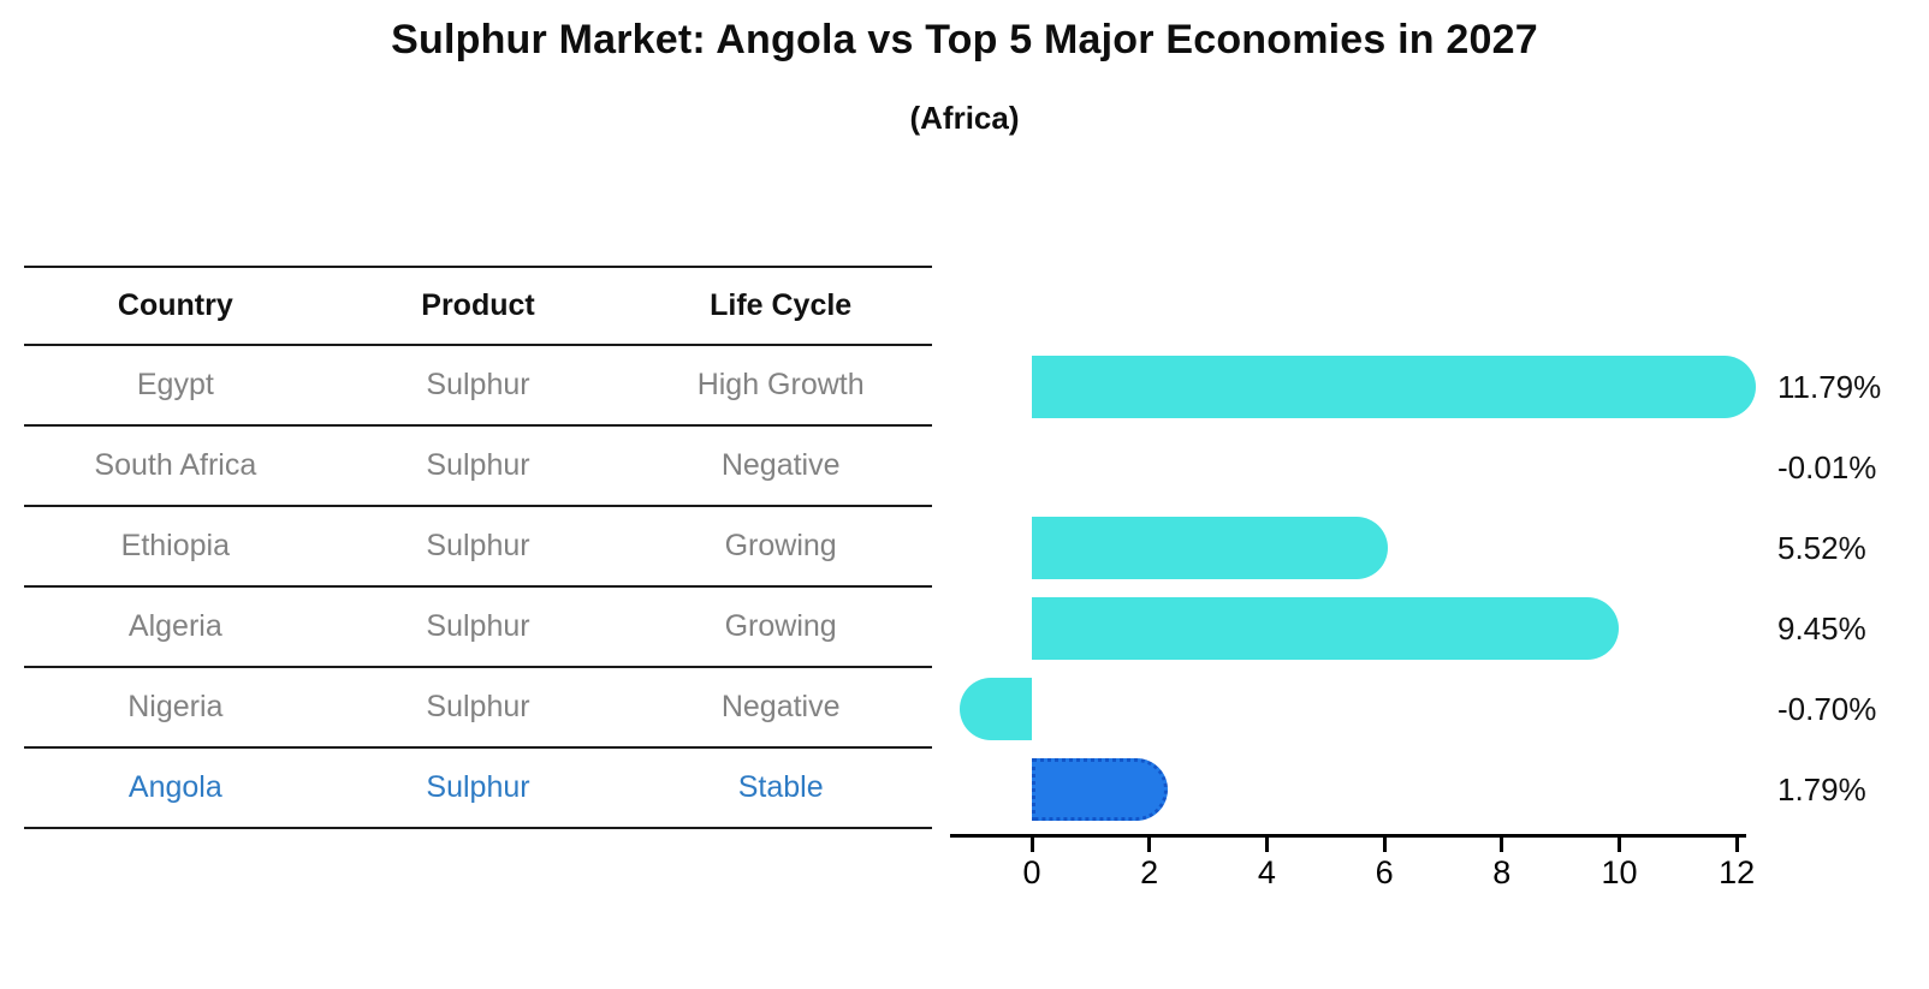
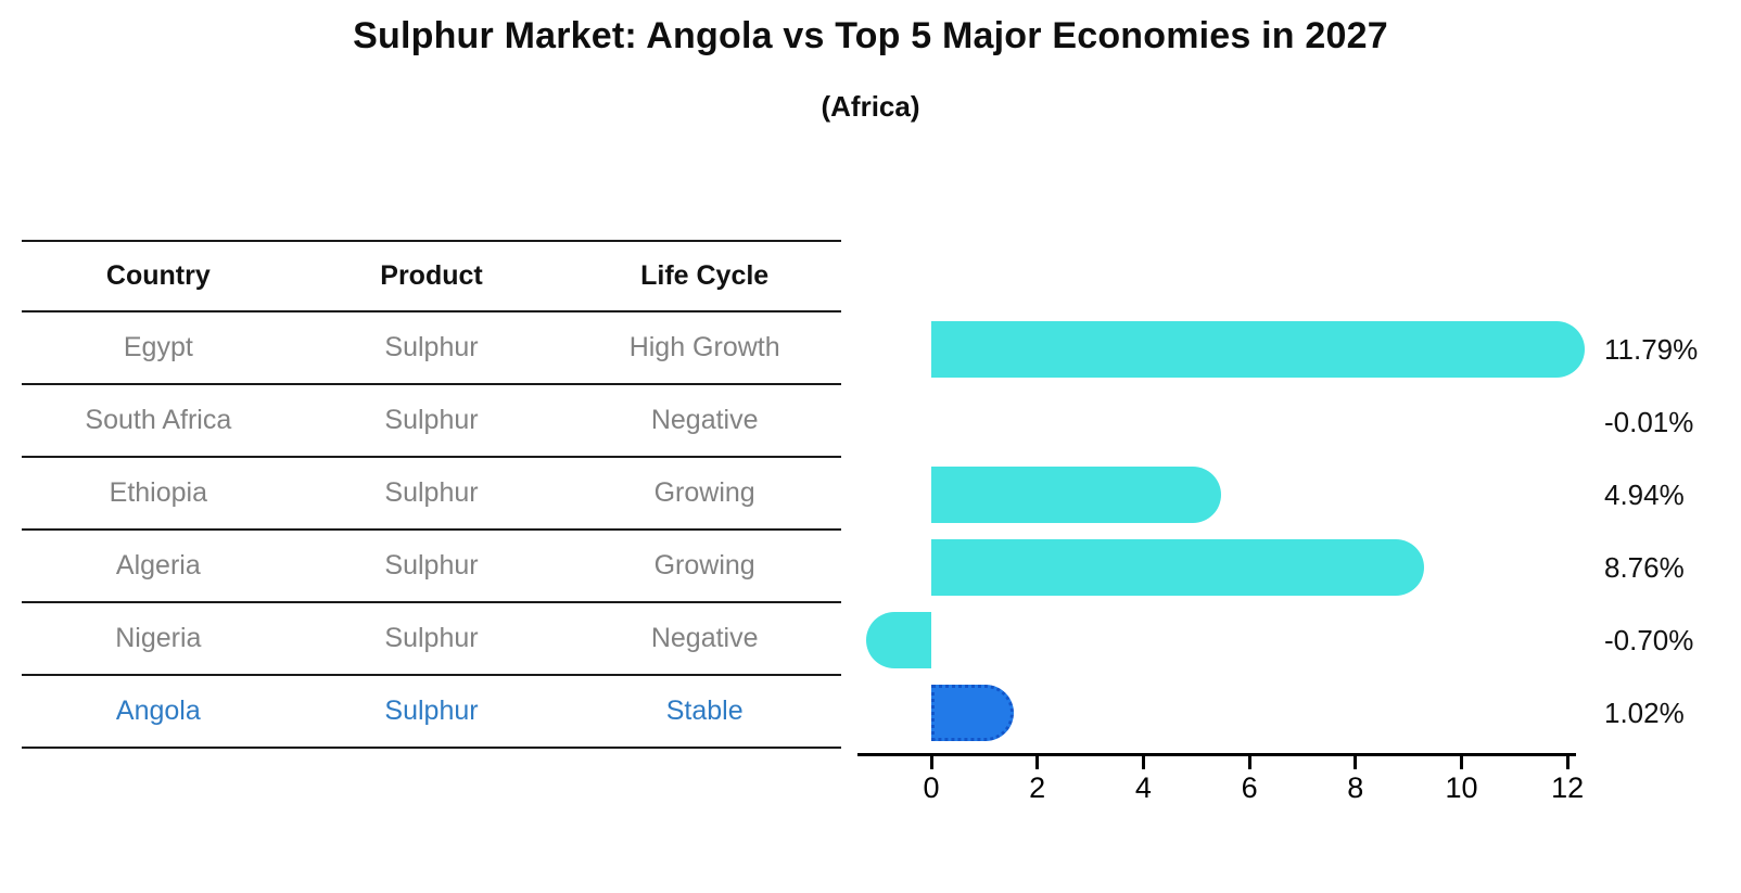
Ethiopia: 5.52% -> 4.94%
Algeria: 9.45% -> 8.76%
Angola: 1.79% -> 1.02%
